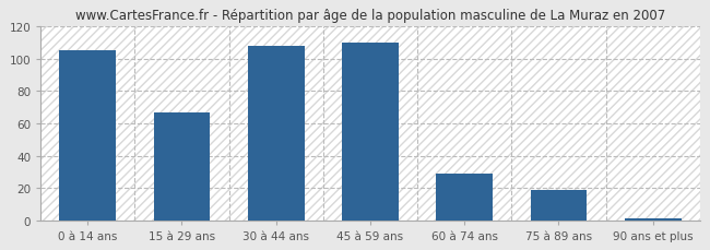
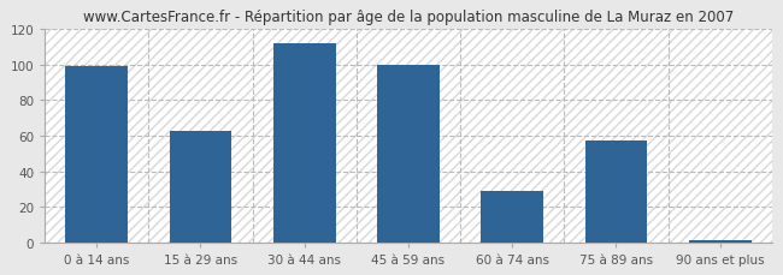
0 à 14 ans: 105 -> 99
15 à 29 ans: 67 -> 63
30 à 44 ans: 108 -> 112
45 à 59 ans: 110 -> 100
75 à 89 ans: 19 -> 57
